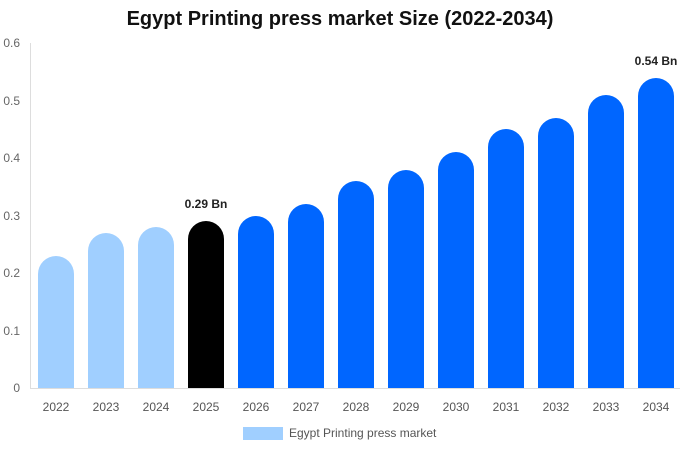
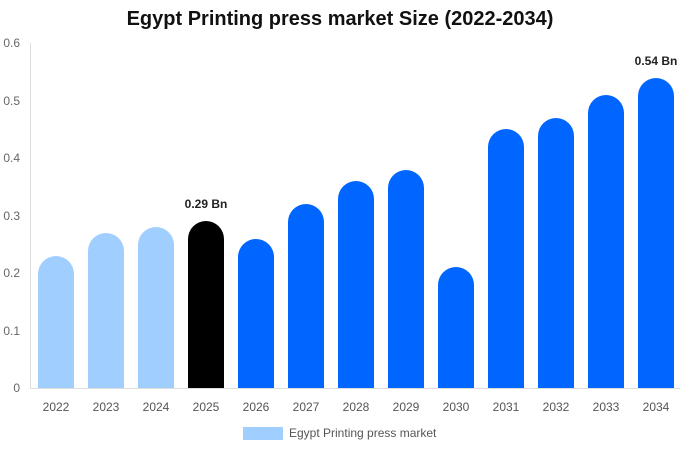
2026: 0.30 -> 0.26
2030: 0.41 -> 0.21
